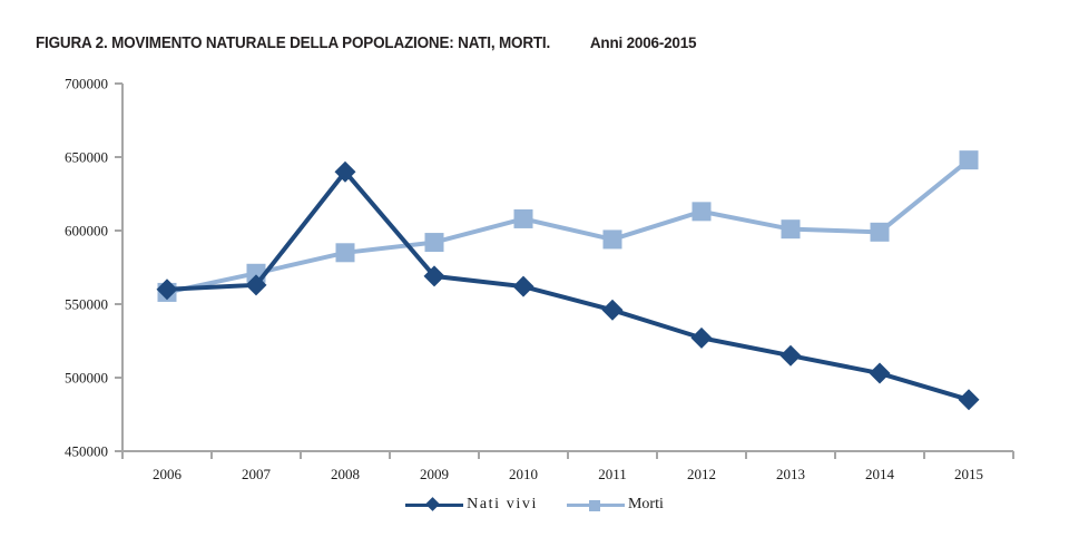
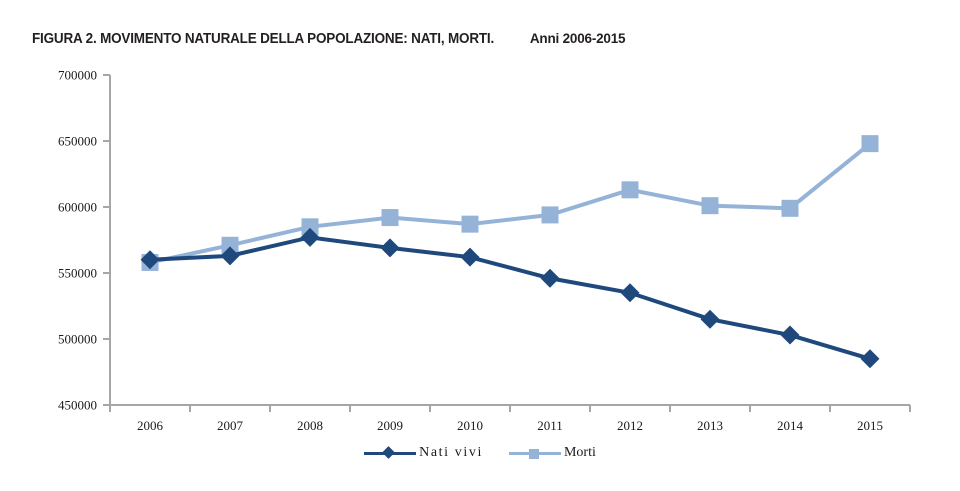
Nati vivi/2008: 640000 -> 577000
Morti/2010: 608000 -> 587000
Nati vivi/2012: 527000 -> 535000
